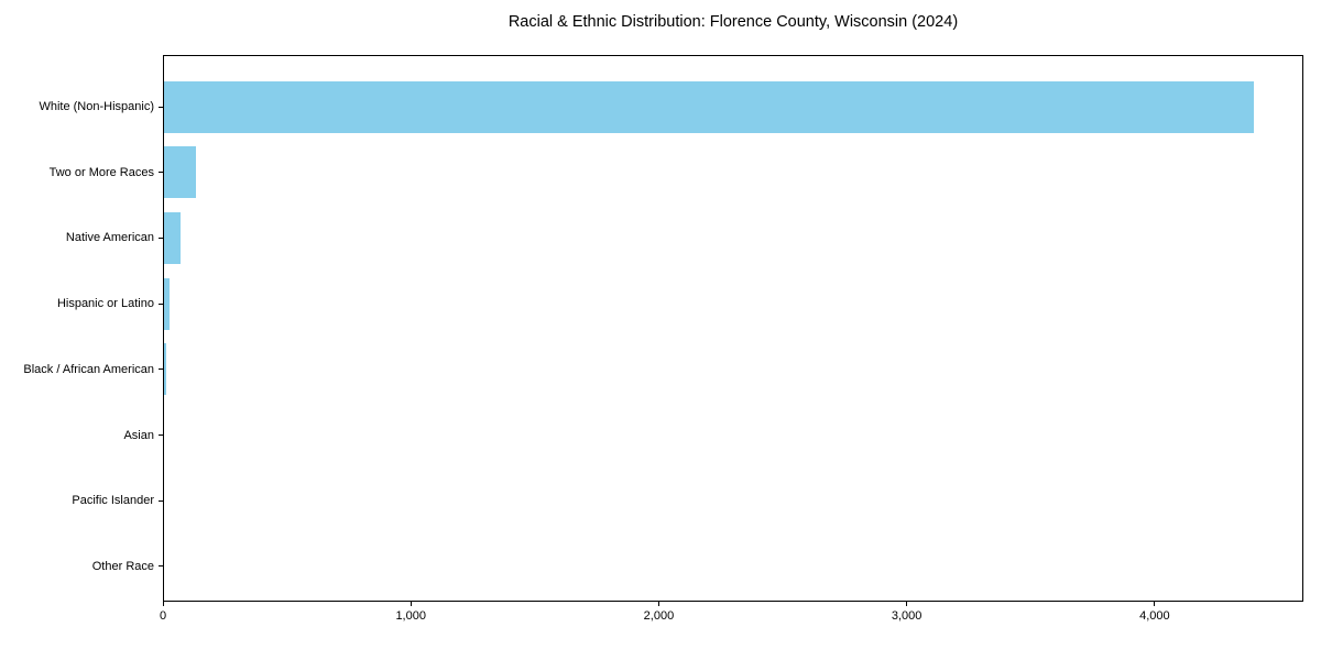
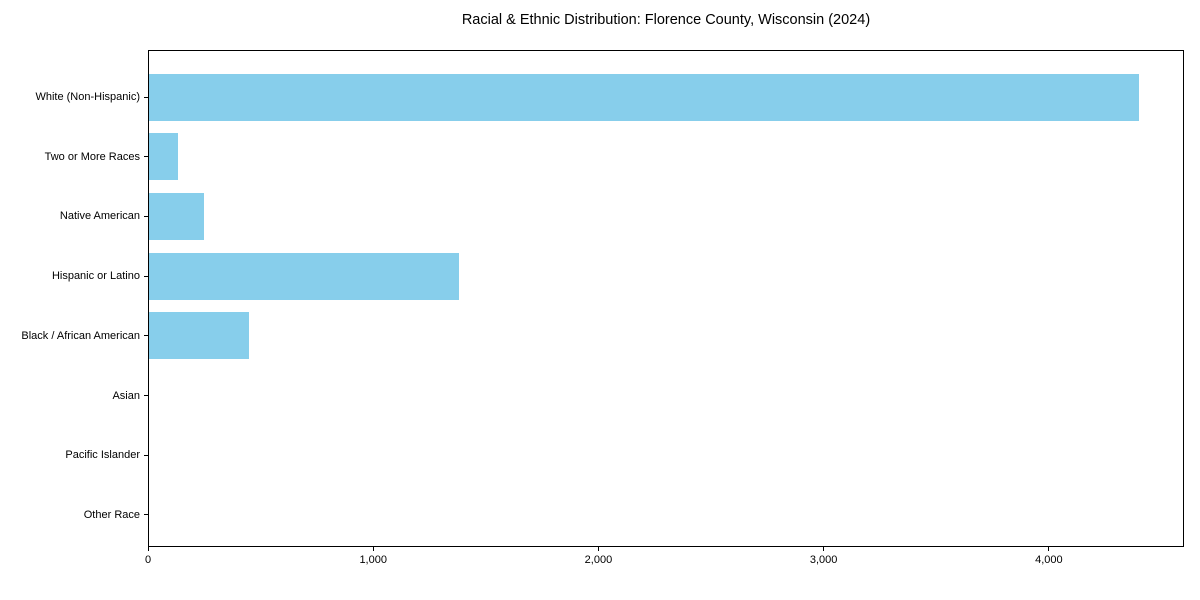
Native American: 70 -> 250
Hispanic or Latino: 30 -> 1380
Black / African American: 10 -> 450
